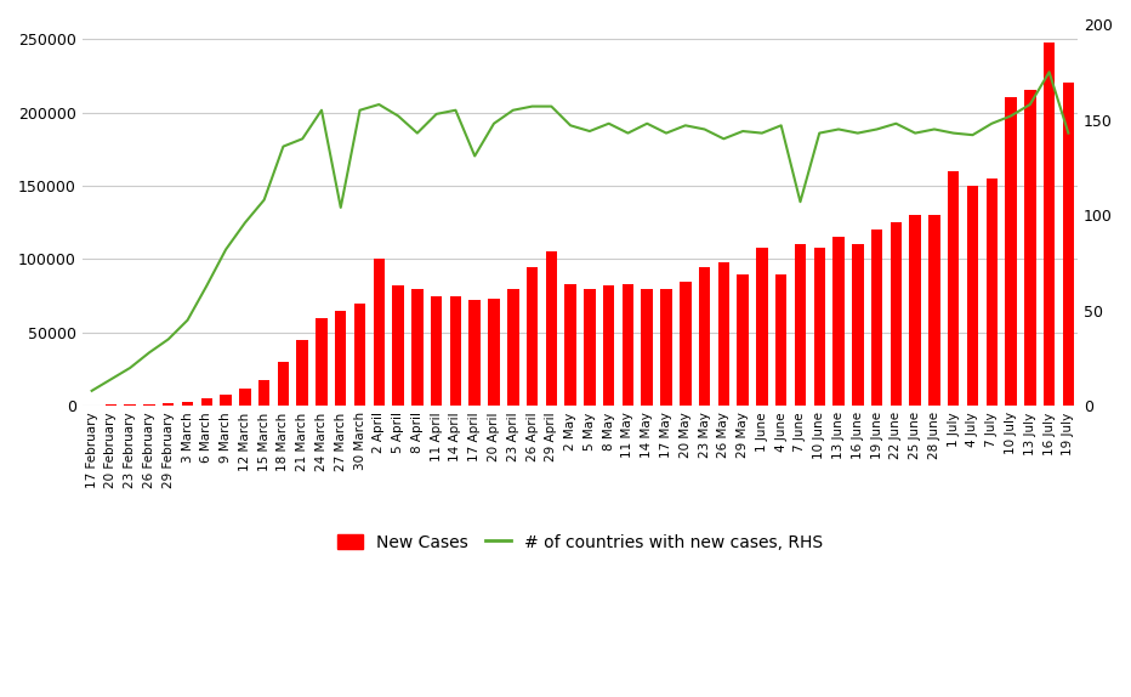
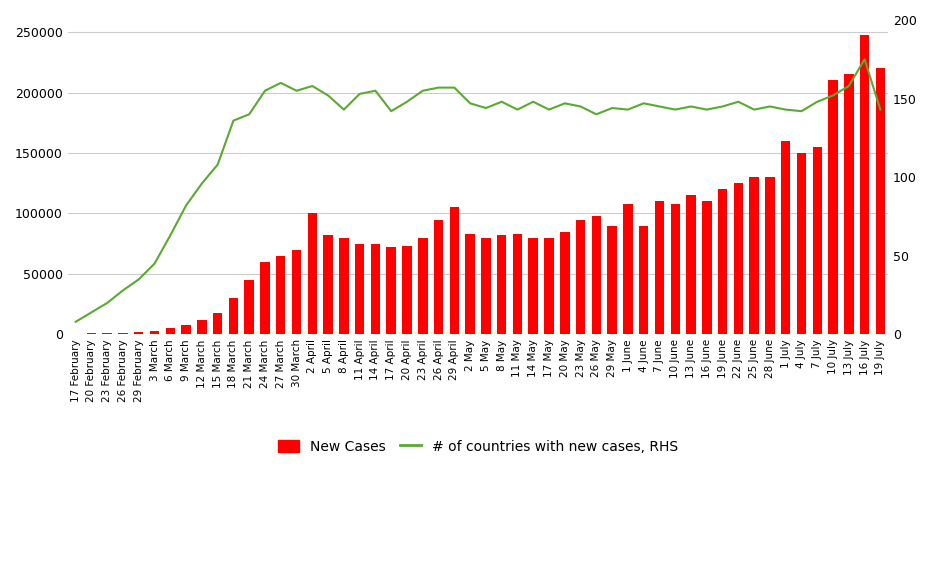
# of countries with new cases, RHS/27 March: 104 -> 160
# of countries with new cases, RHS/17 April: 131 -> 142
# of countries with new cases, RHS/7 June: 107 -> 145
